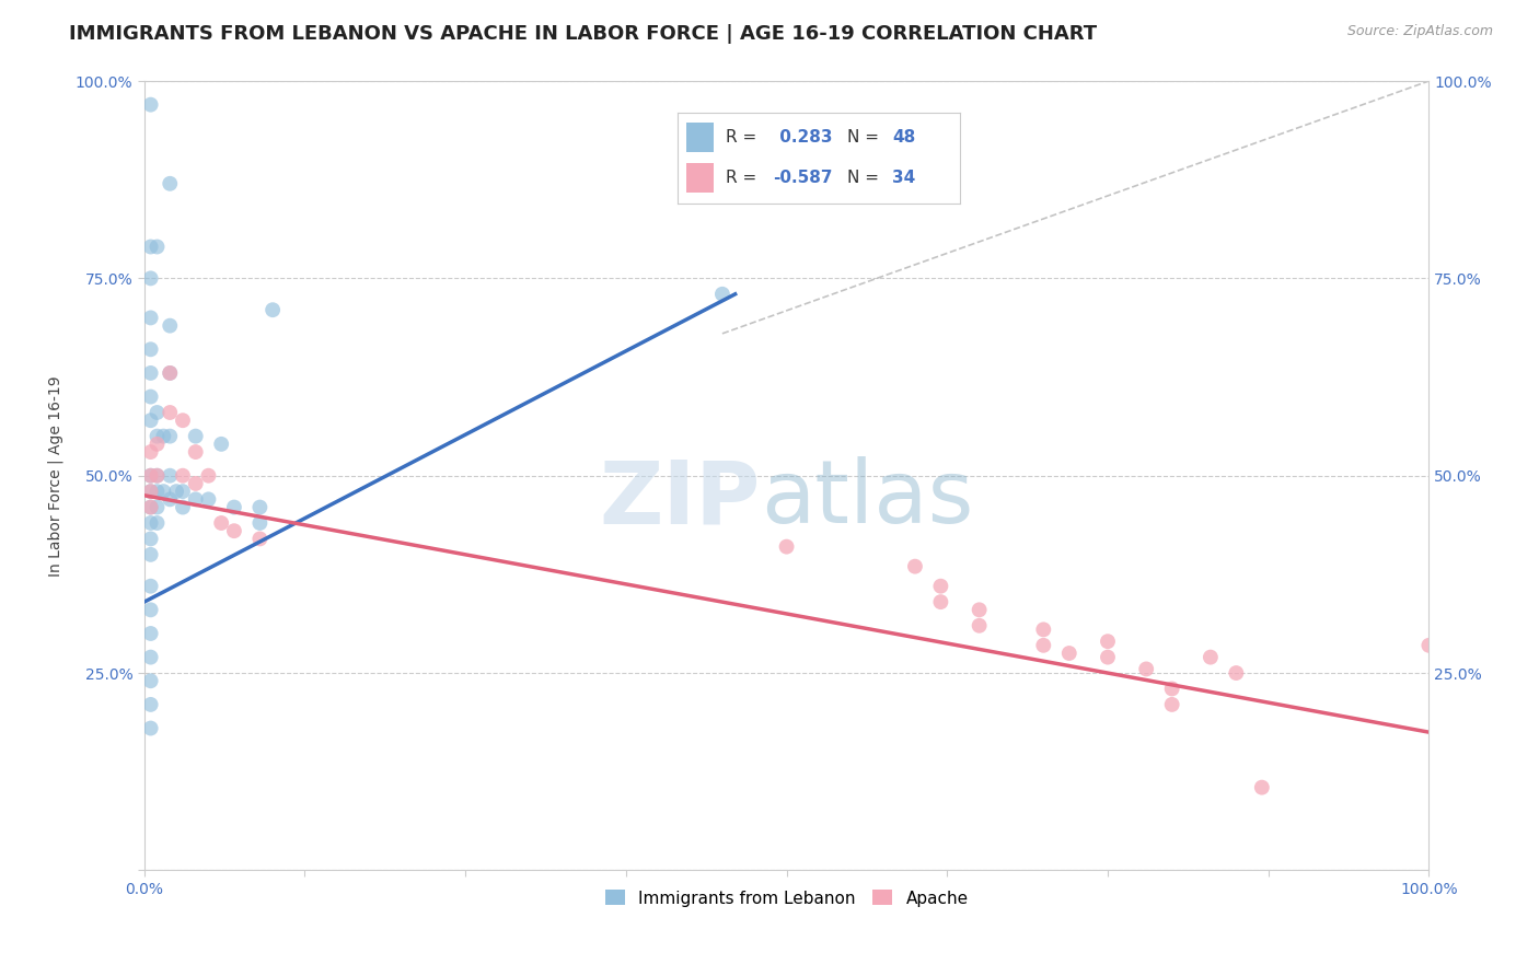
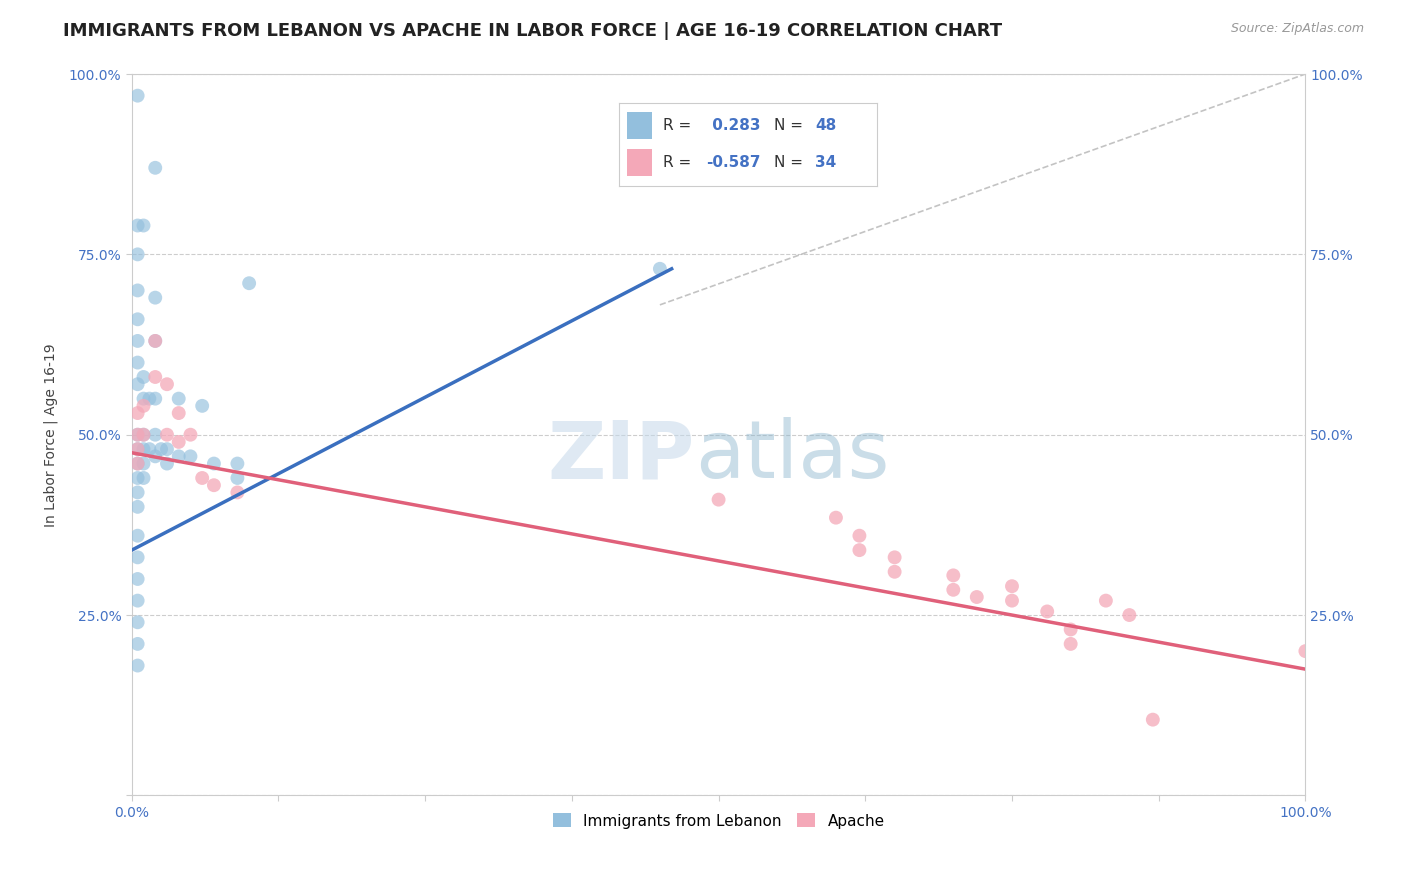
Apache/100.0%: 28.5% -> 20.0%
